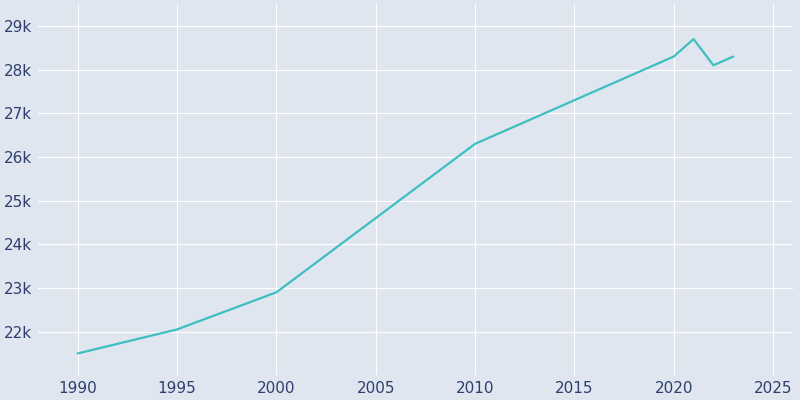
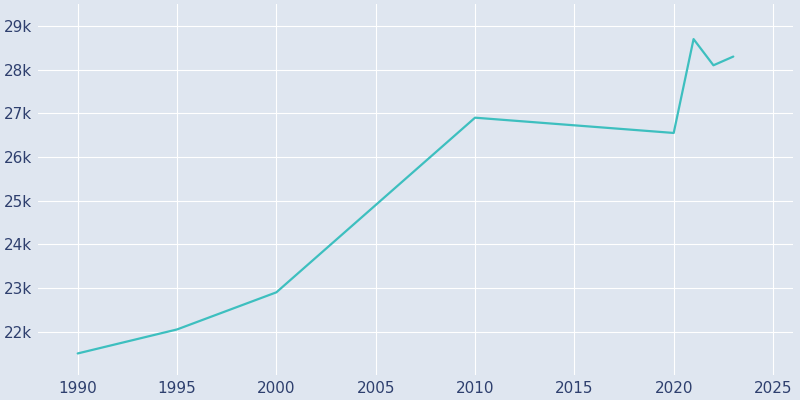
2010: 26.30k -> 26.90k
2020: 28.30k -> 26.55k
